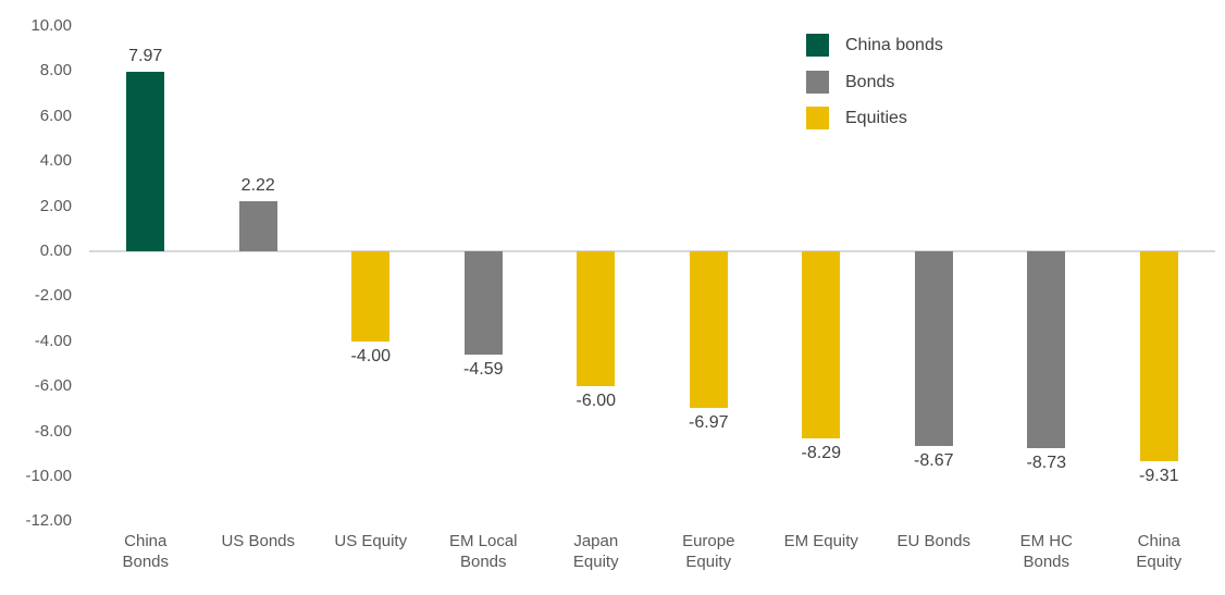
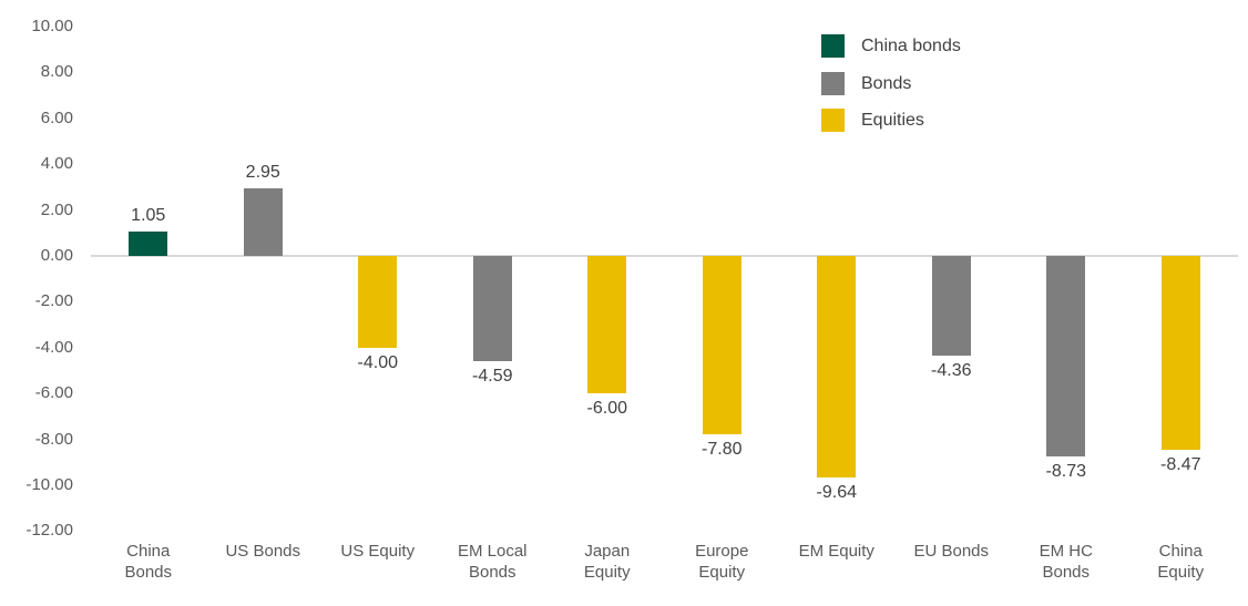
China Bonds: 7.97 -> 1.05
US Bonds: 2.22 -> 2.95
Europe Equity: -6.97 -> -7.80
EM Equity: -8.29 -> -9.64
EU Bonds: -8.67 -> -4.36
China Equity: -9.31 -> -8.47
